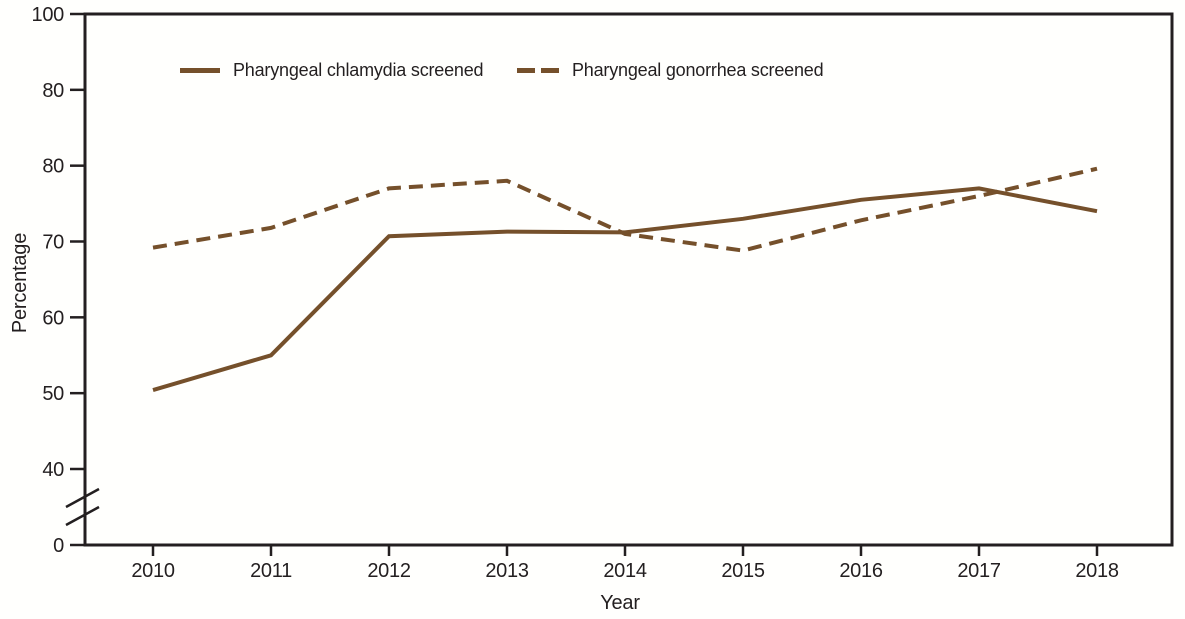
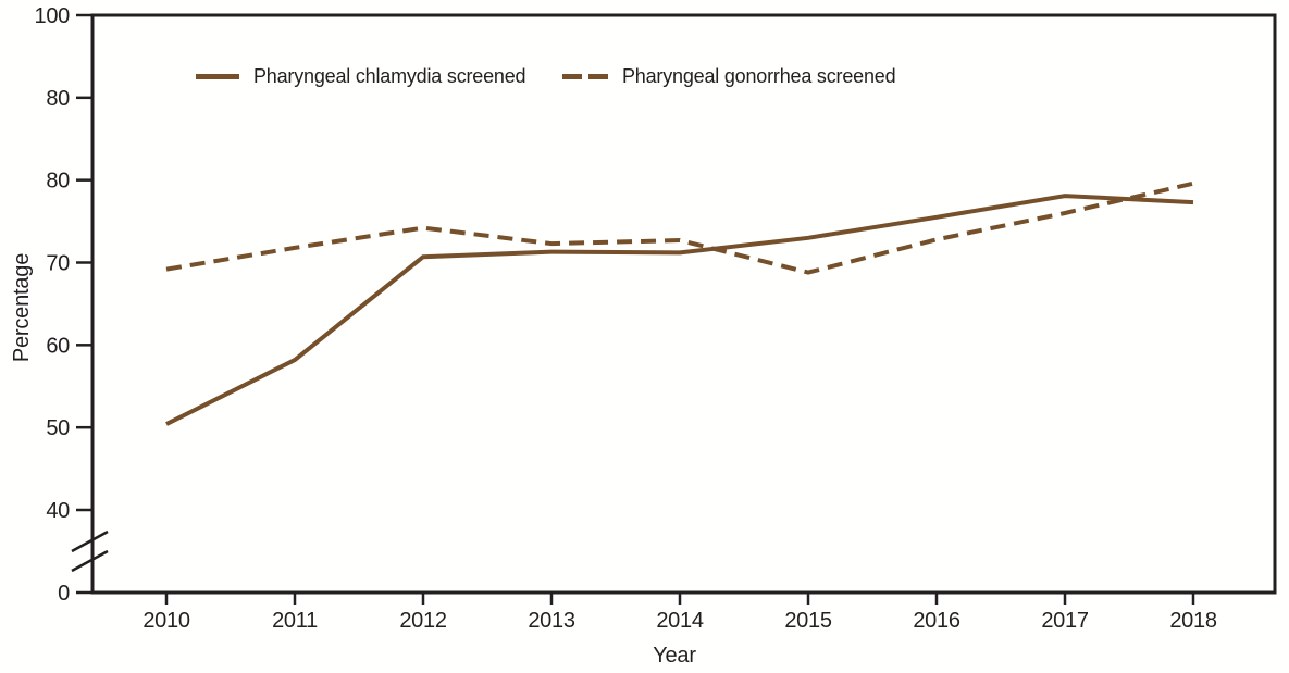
Pharyngeal chlamydia screened/2011: 55 -> 58
Pharyngeal gonorrhea screened/2012: 77 -> 74
Pharyngeal gonorrhea screened/2013: 78 -> 72
Pharyngeal gonorrhea screened/2014: 71 -> 73
Pharyngeal chlamydia screened/2017: 77 -> 78
Pharyngeal chlamydia screened/2018: 74 -> 77
